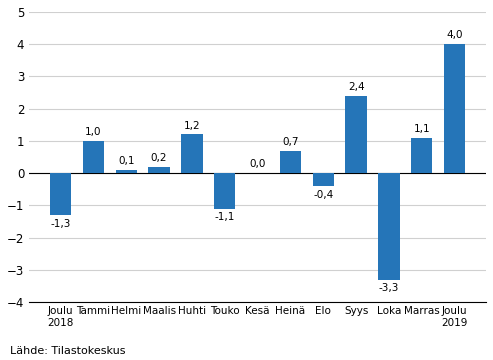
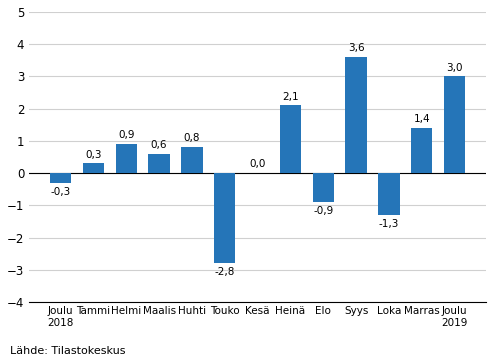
Joulu 2018: -1,3 -> -0,3
Tammi: 1,0 -> 0,3
Helmi: 0,1 -> 0,9
Maalis: 0,2 -> 0,6
Huhti: 1,2 -> 0,8
Touko: -1,1 -> -2,8
Heinä: 0,7 -> 2,1
Elo: -0,4 -> -0,9
Syys: 2,4 -> 3,6
Loka: -3,3 -> -1,3
Marras: 1,1 -> 1,4
Joulu 2019: 4,0 -> 3,0
